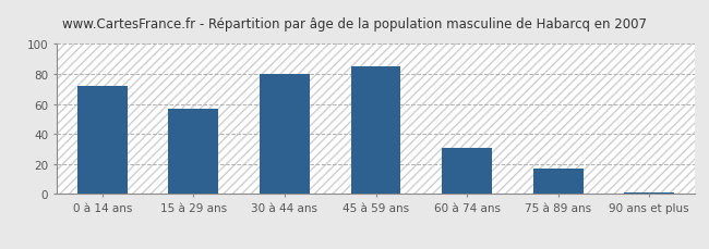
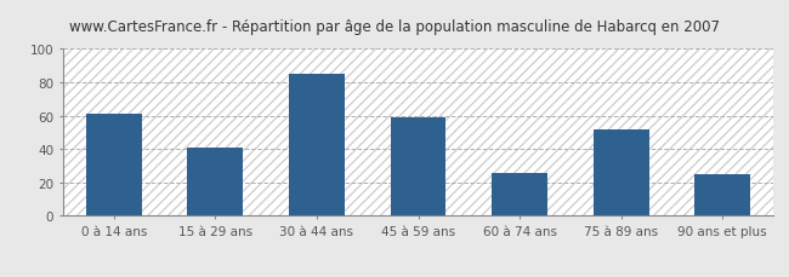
0 à 14 ans: 72 -> 61
15 à 29 ans: 57 -> 41
30 à 44 ans: 80 -> 85
45 à 59 ans: 85 -> 59
60 à 74 ans: 31 -> 26
75 à 89 ans: 17 -> 52
90 ans et plus: 1 -> 25
